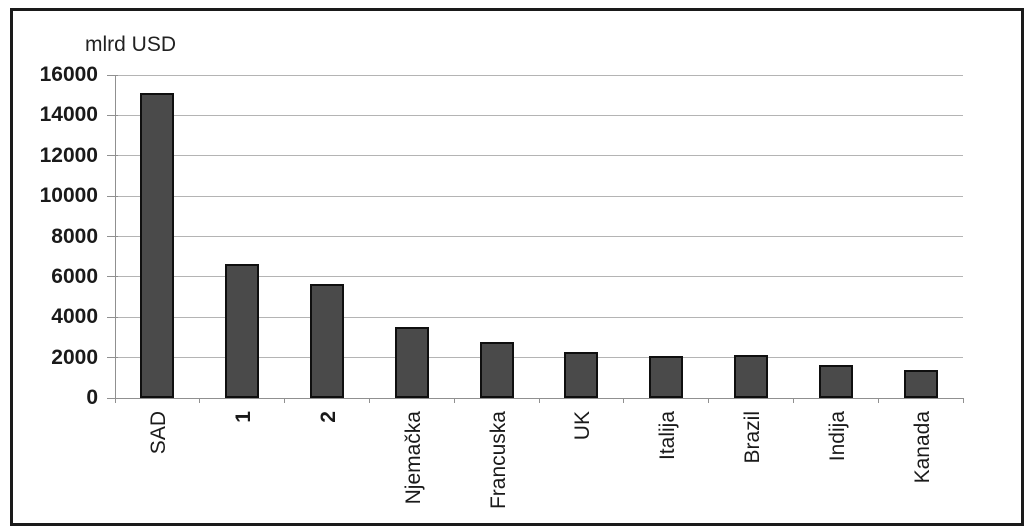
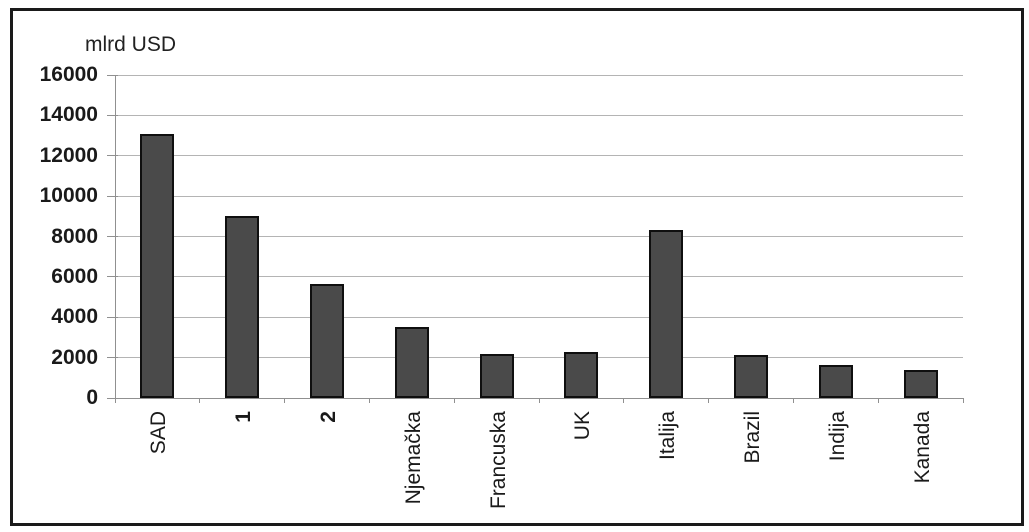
SAD: 15100 -> 13100
1: 6600 -> 9000
Francuska: 2800 -> 2200
Italija: 2100 -> 8300
